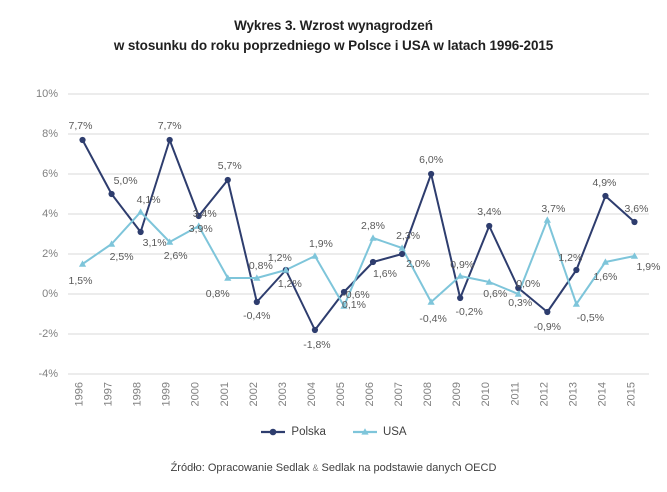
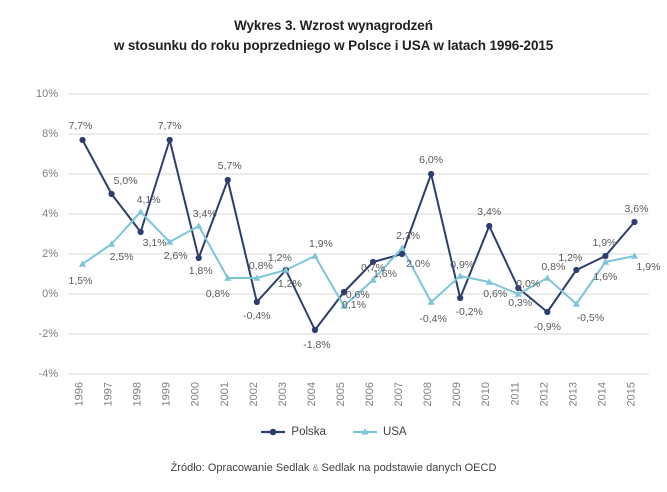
Polska/2000: 3,9% -> 1,8%
USA/2006: 2,8% -> 0,7%
USA/2012: 3,7% -> 0,8%
Polska/2014: 4,9% -> 1,9%
